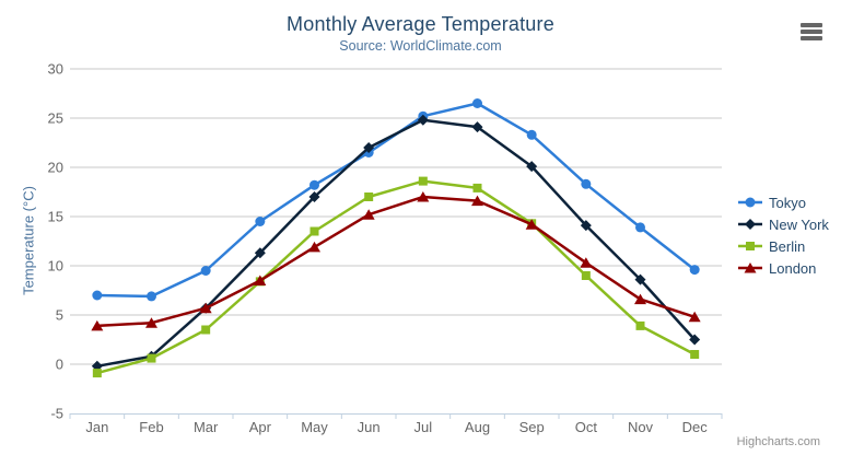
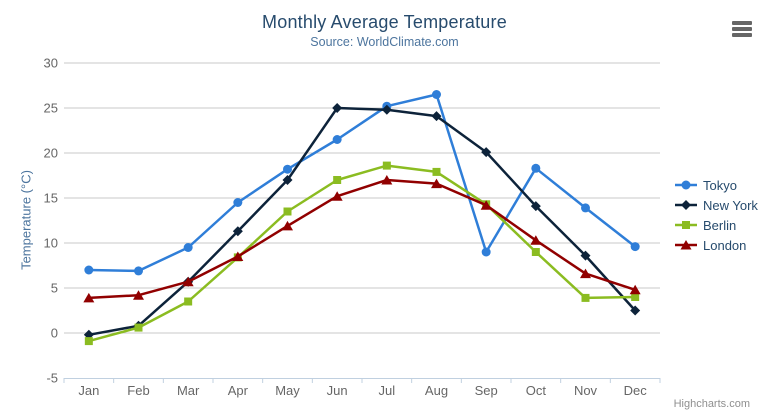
New York/Jun: 22 -> 25
Tokyo/Sep: 23 -> 9
Berlin/Dec: 1 -> 4
